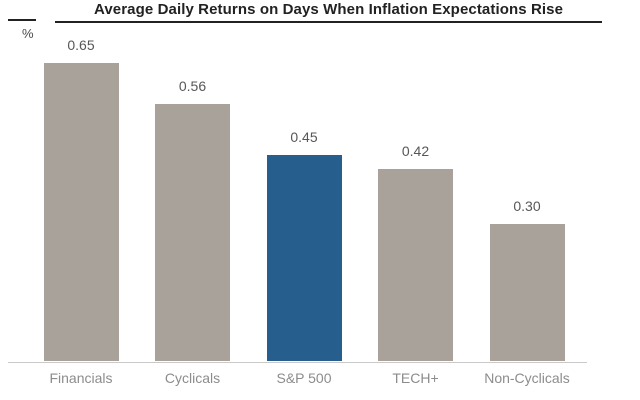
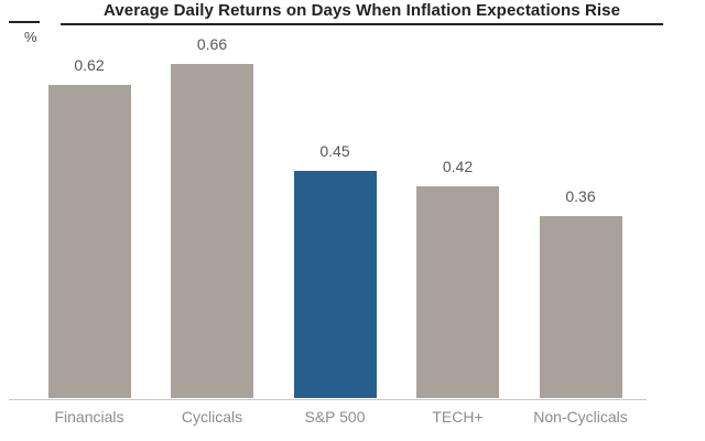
Financials: 0.65 -> 0.62
Cyclicals: 0.56 -> 0.66
Non-Cyclicals: 0.30 -> 0.36
